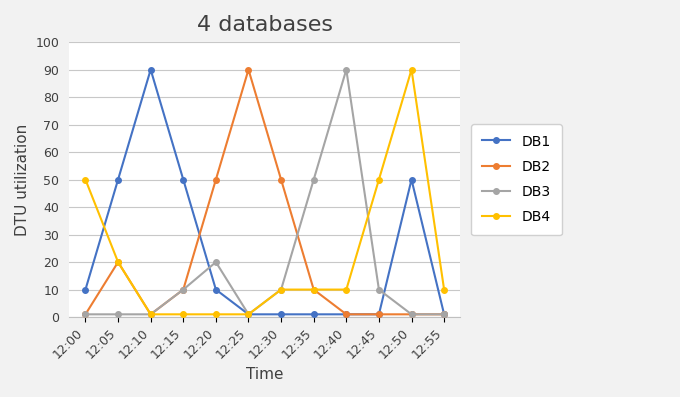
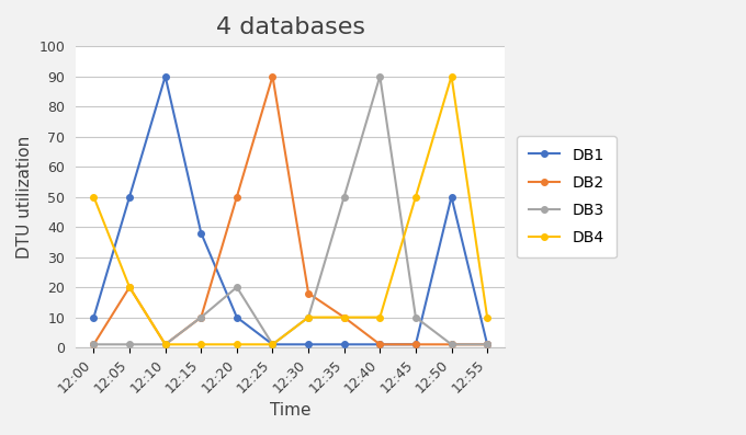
DB1/12:15: 50 -> 38
DB2/12:30: 50 -> 18
